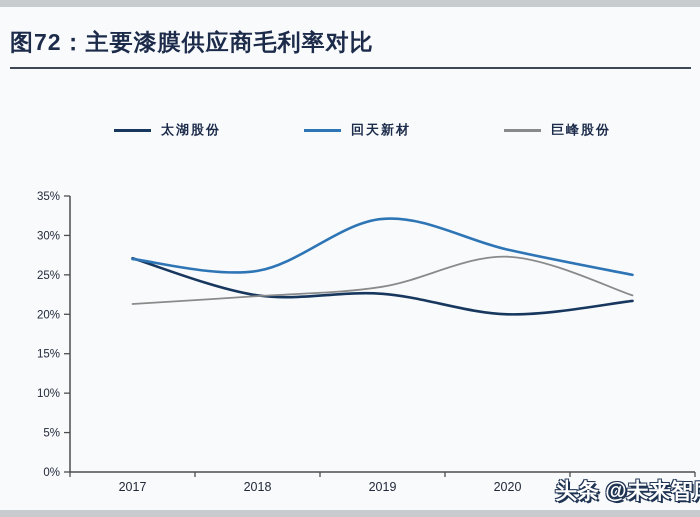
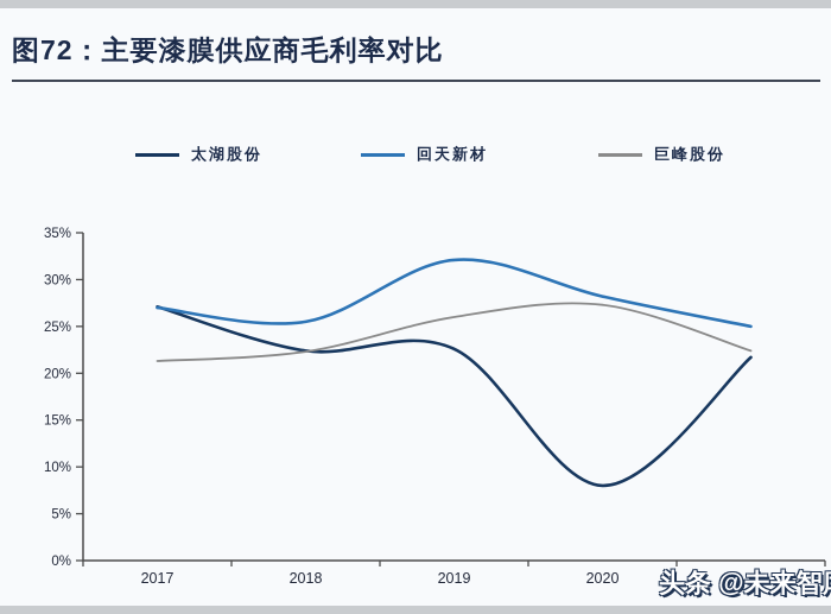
巨峰股份/2019: 24% -> 26%
太湖股份/2020: 20% -> 8%
